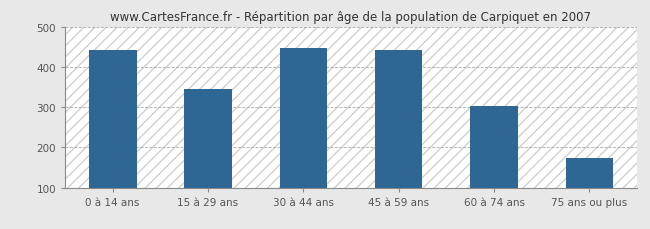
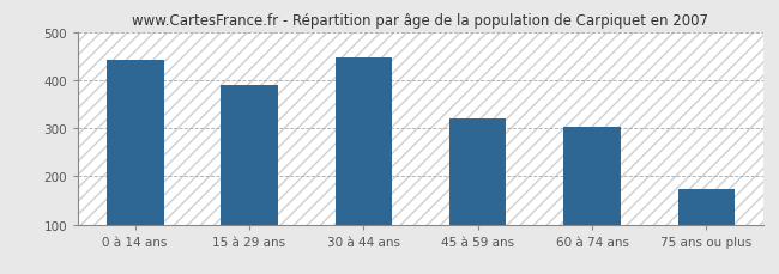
15 à 29 ans: 344 -> 390
45 à 59 ans: 441 -> 320
